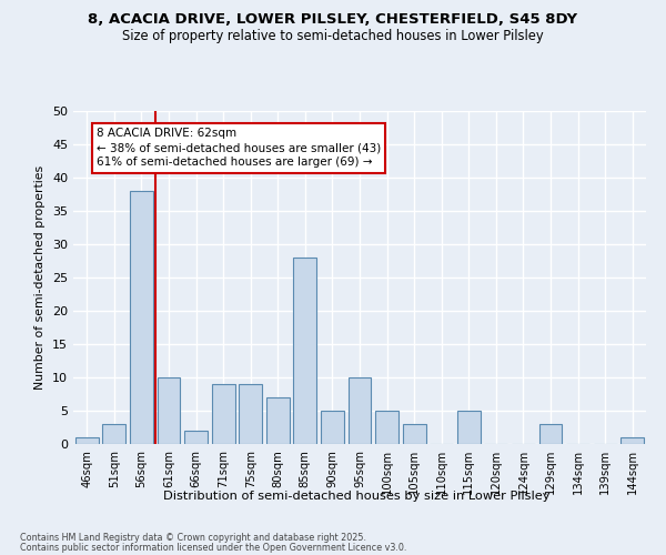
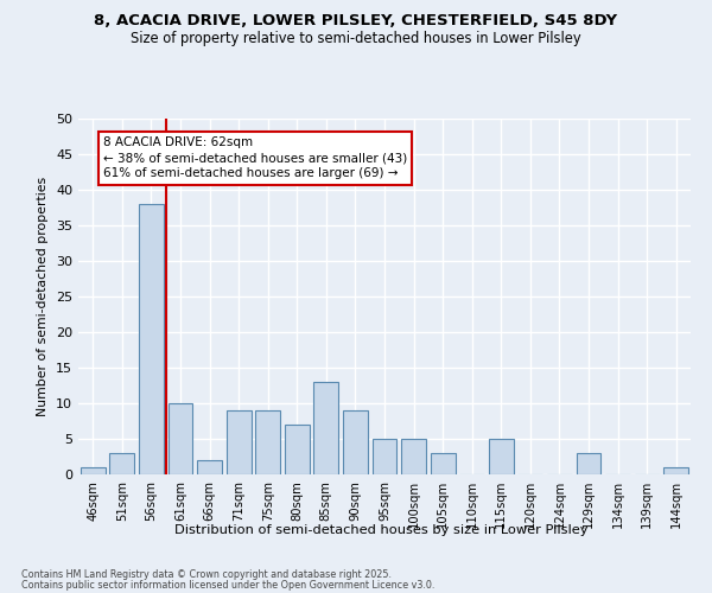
85sqm: 28 -> 13
90sqm: 5 -> 9
95sqm: 10 -> 5
